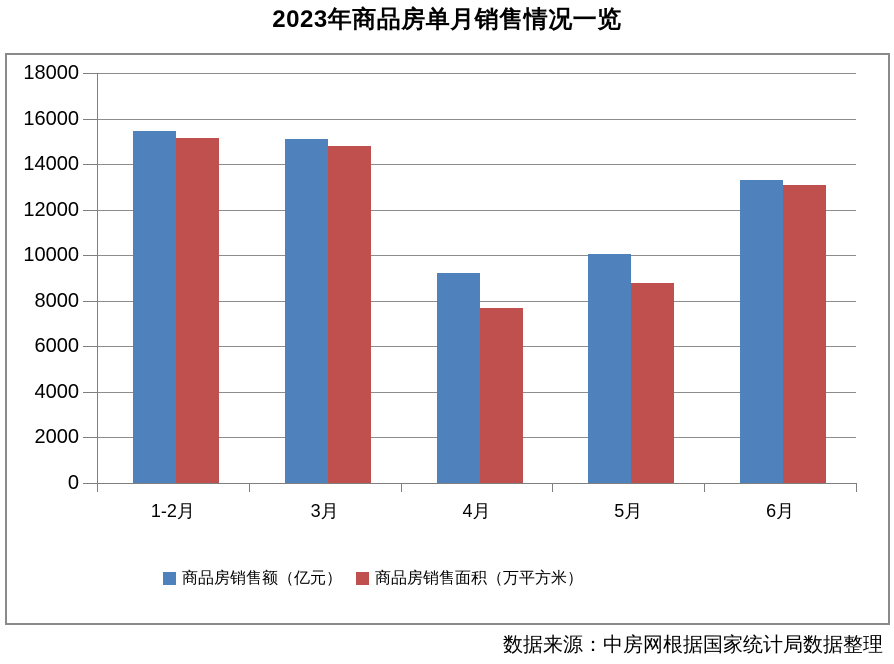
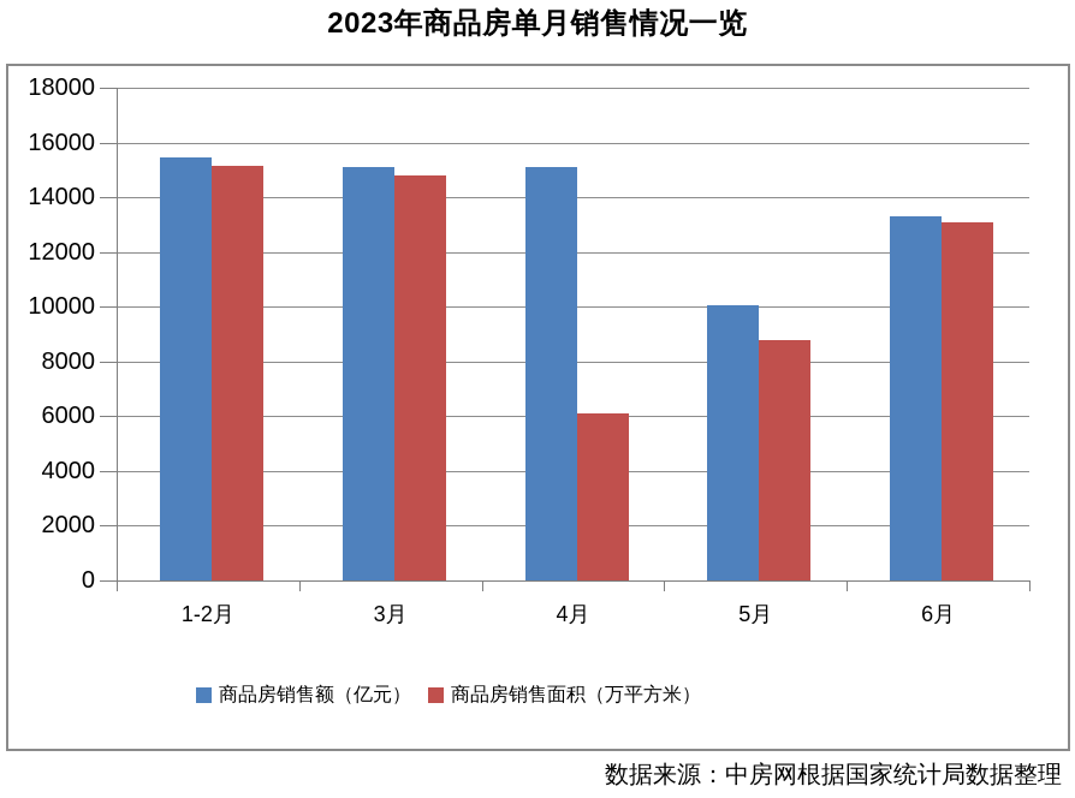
商品房销售额（亿元）/4月: 9200 -> 15100
商品房销售面积（万平方米）/4月: 7700 -> 6100
